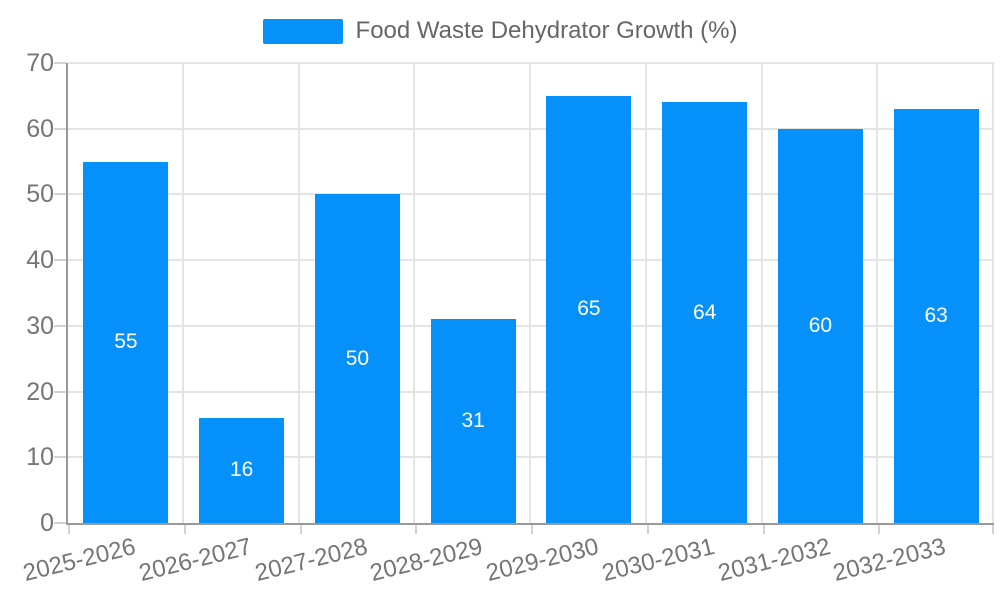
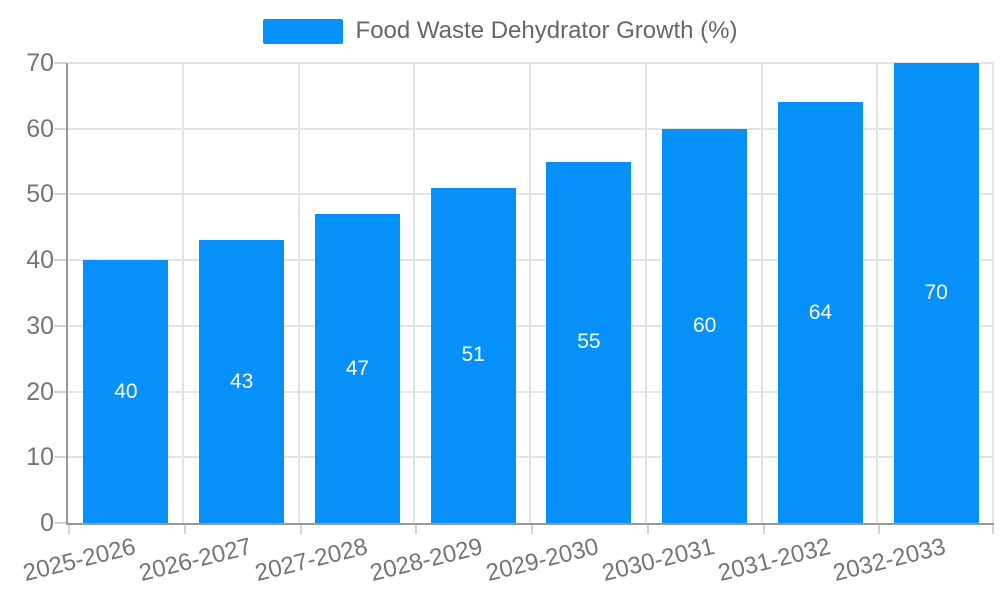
2025-2026: 55 -> 40
2026-2027: 16 -> 43
2027-2028: 50 -> 47
2028-2029: 31 -> 51
2029-2030: 65 -> 55
2030-2031: 64 -> 60
2031-2032: 60 -> 64
2032-2033: 63 -> 70
